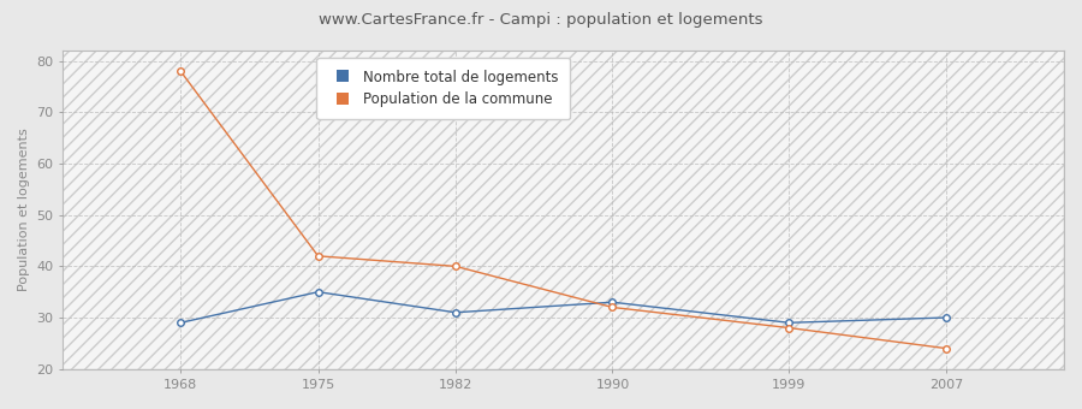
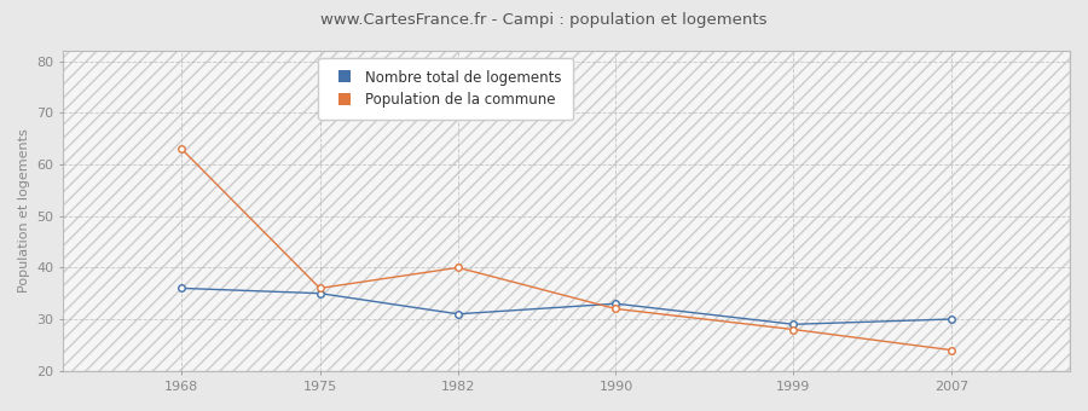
Nombre total de logements/1968: 29 -> 36
Population de la commune/1968: 78 -> 63
Population de la commune/1975: 42 -> 36
